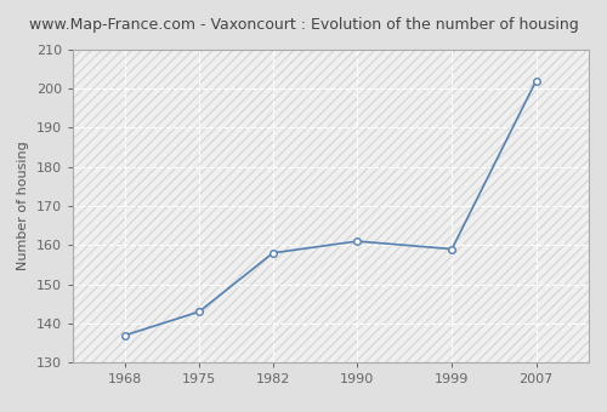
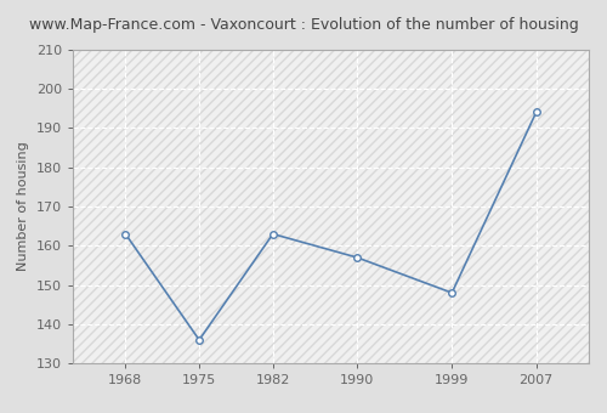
1968: 137 -> 163
1975: 143 -> 136
1982: 158 -> 163
1990: 161 -> 157
1999: 159 -> 148
2007: 202 -> 194
